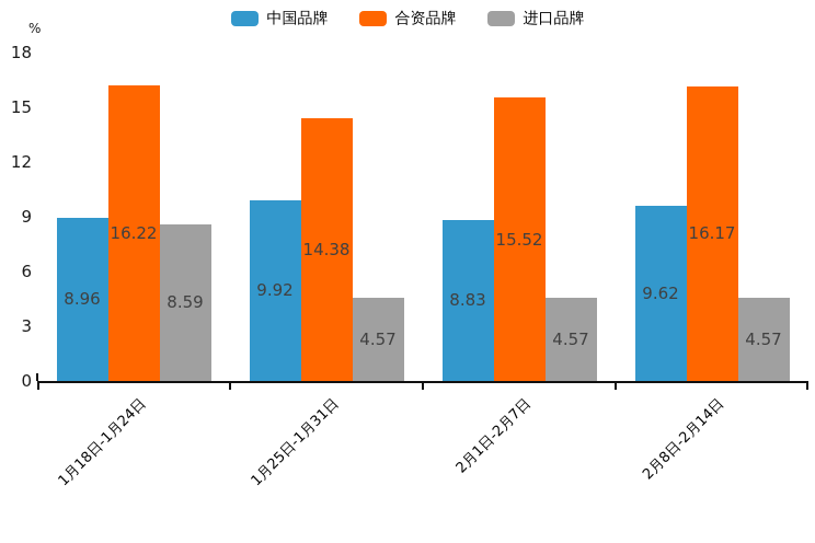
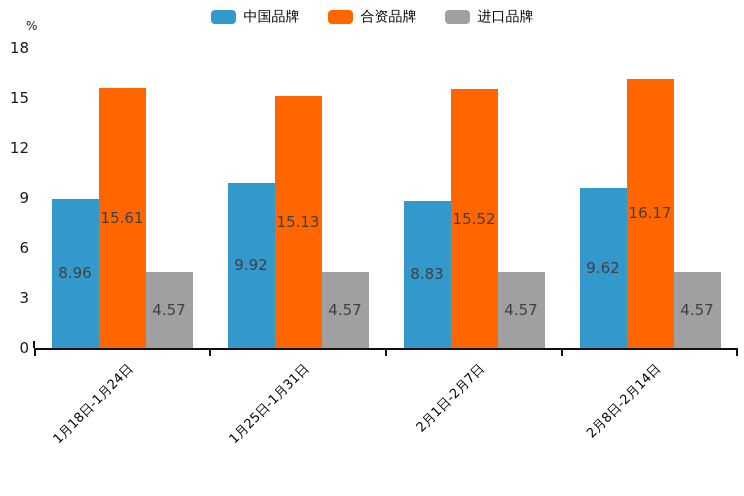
合资品牌/1月18日-1月24日: 16.22 -> 15.61
进口品牌/1月18日-1月24日: 8.59 -> 4.57
合资品牌/1月25日-1月31日: 14.38 -> 15.13
